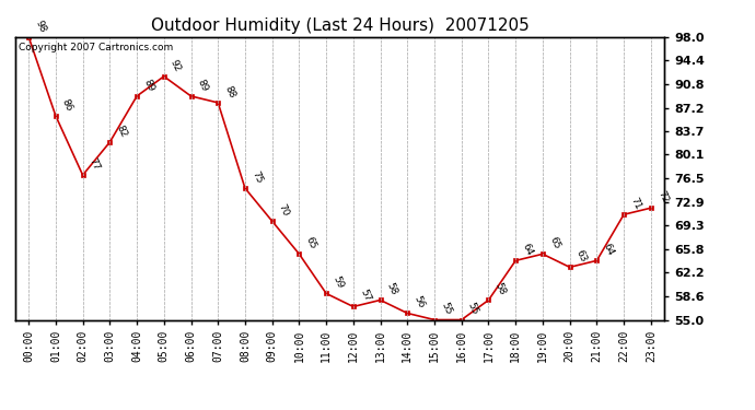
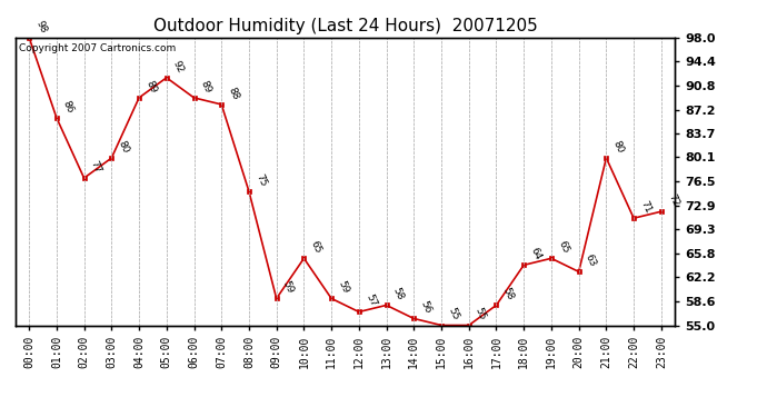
03:00: 82 -> 80
09:00: 70 -> 59
21:00: 64 -> 80
